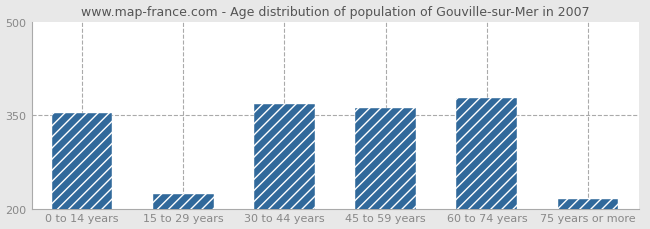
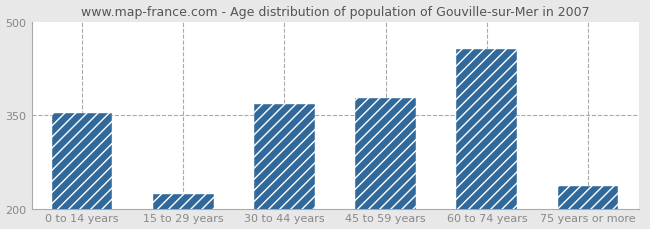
45 to 59 years: 362 -> 378
60 to 74 years: 378 -> 456
75 years or more: 215 -> 236
